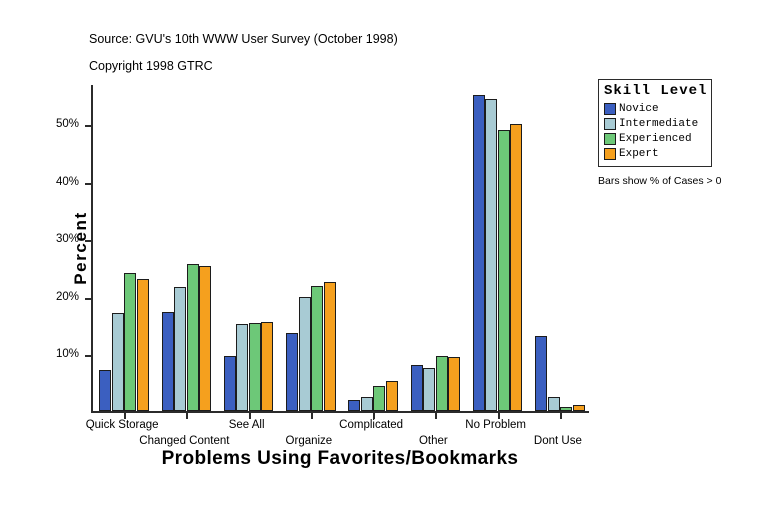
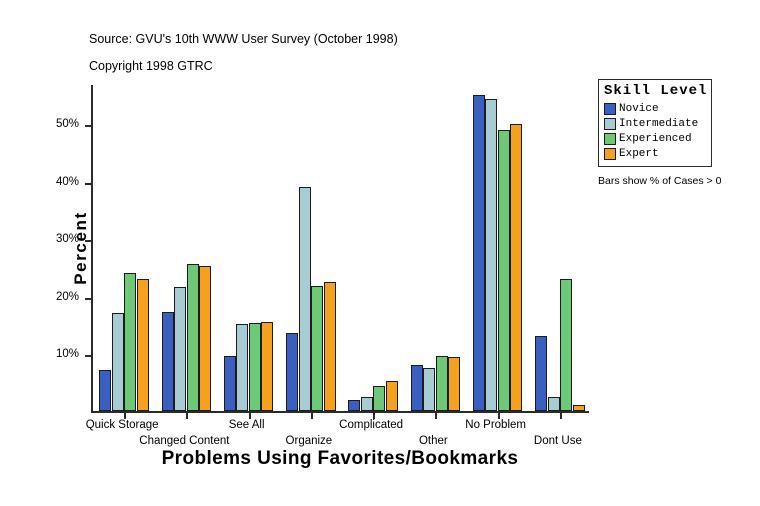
Intermediate/Organize: 20% -> 39%
Experienced/Dont Use: 1% -> 23%
